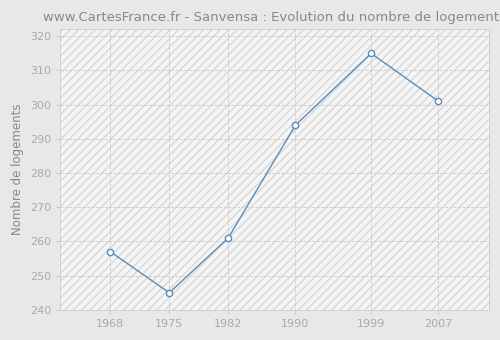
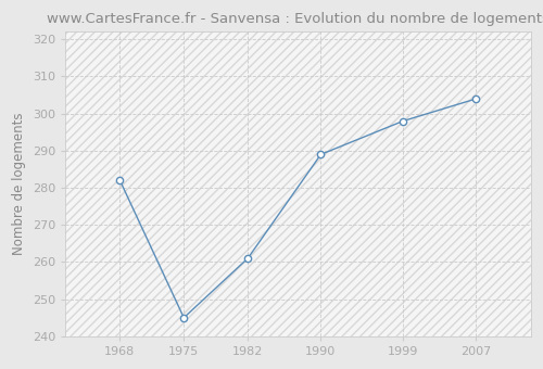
1968: 257 -> 282
1990: 294 -> 289
1999: 315 -> 298
2007: 301 -> 304
